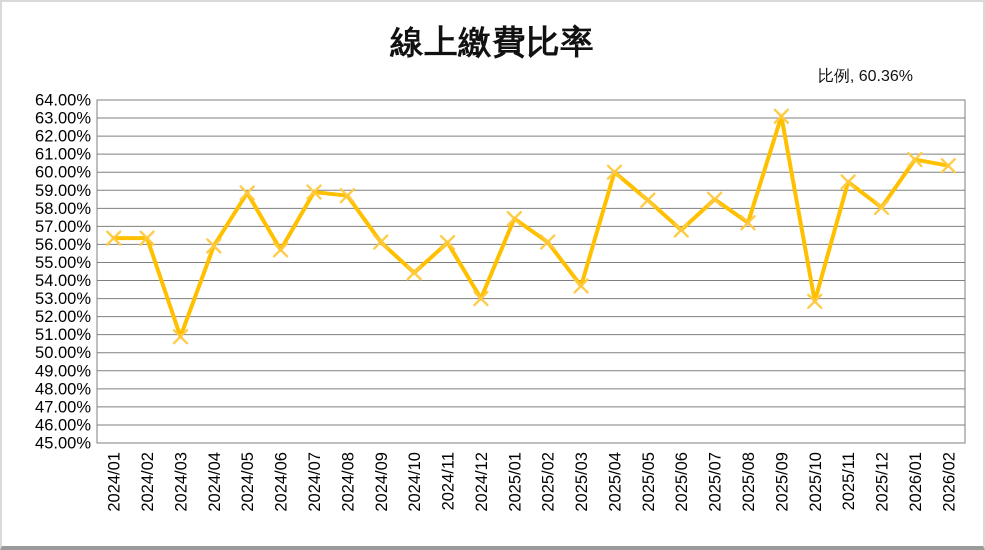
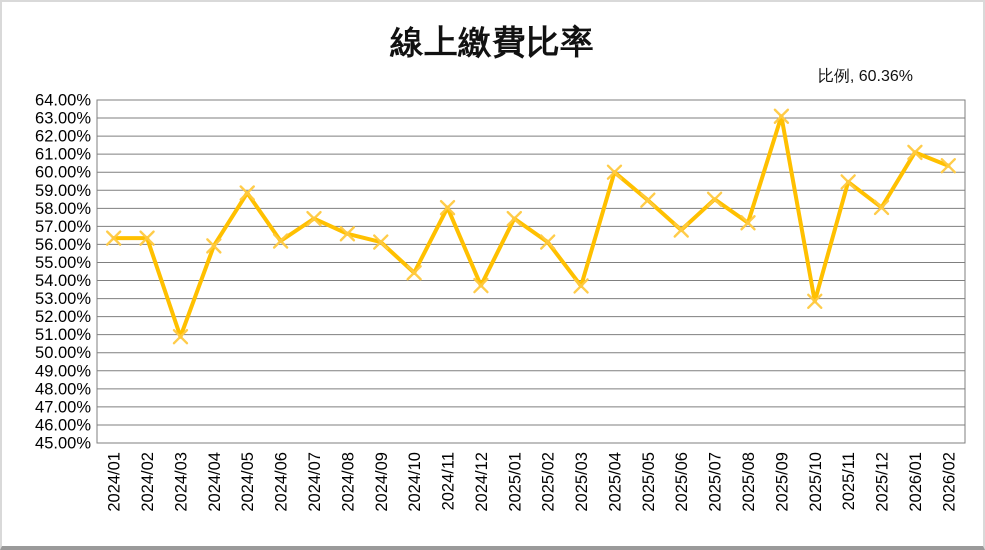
2024/06: 55.7% -> 56.2%
2024/07: 58.9% -> 57.4%
2024/08: 58.7% -> 56.6%
2024/11: 56.1% -> 58.0%
2024/12: 53.0% -> 53.7%
2026/01: 60.7% -> 61.1%
